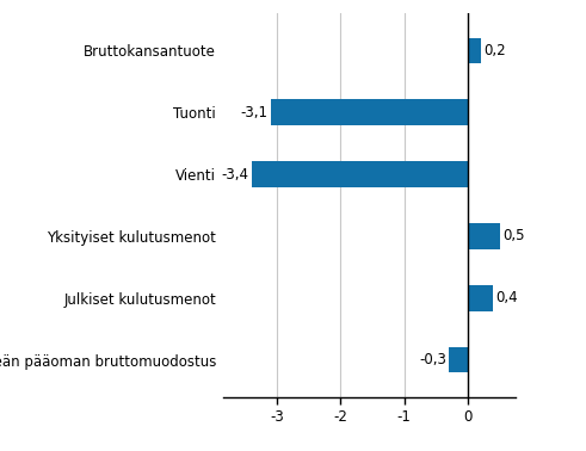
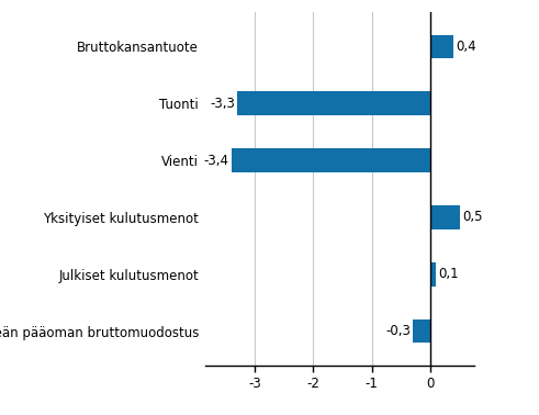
Bruttokansantuote: 0,2 -> 0,4
Tuonti: -3,1 -> -3,3
Julkiset kulutusmenot: 0,4 -> 0,1
